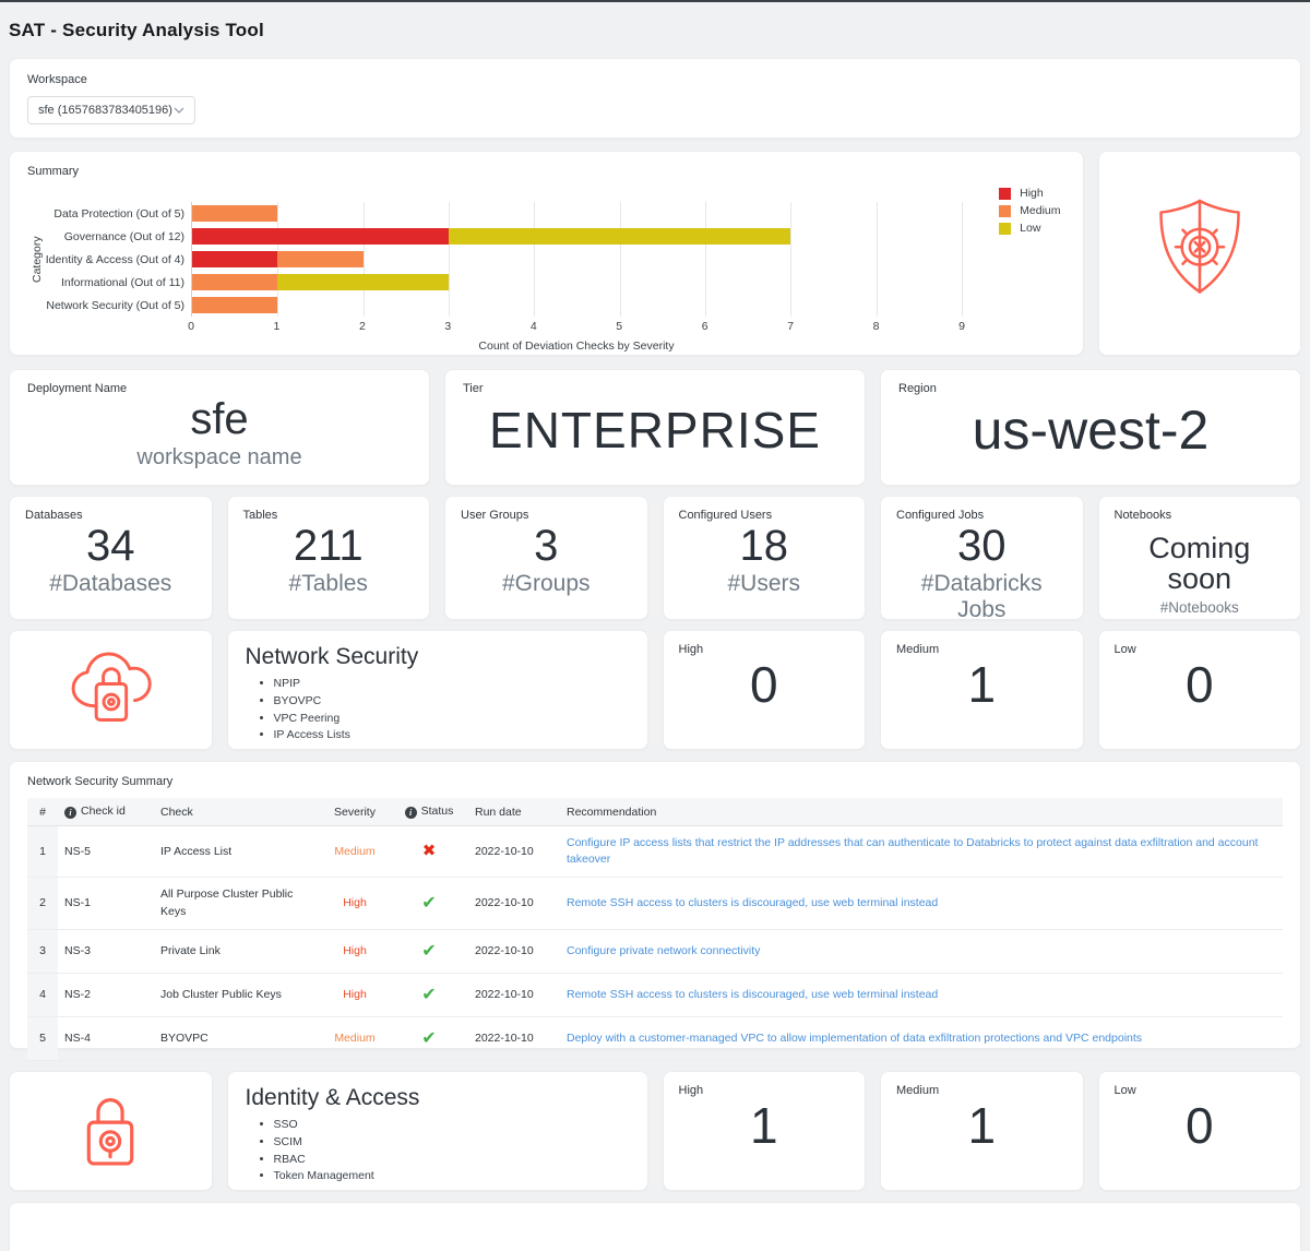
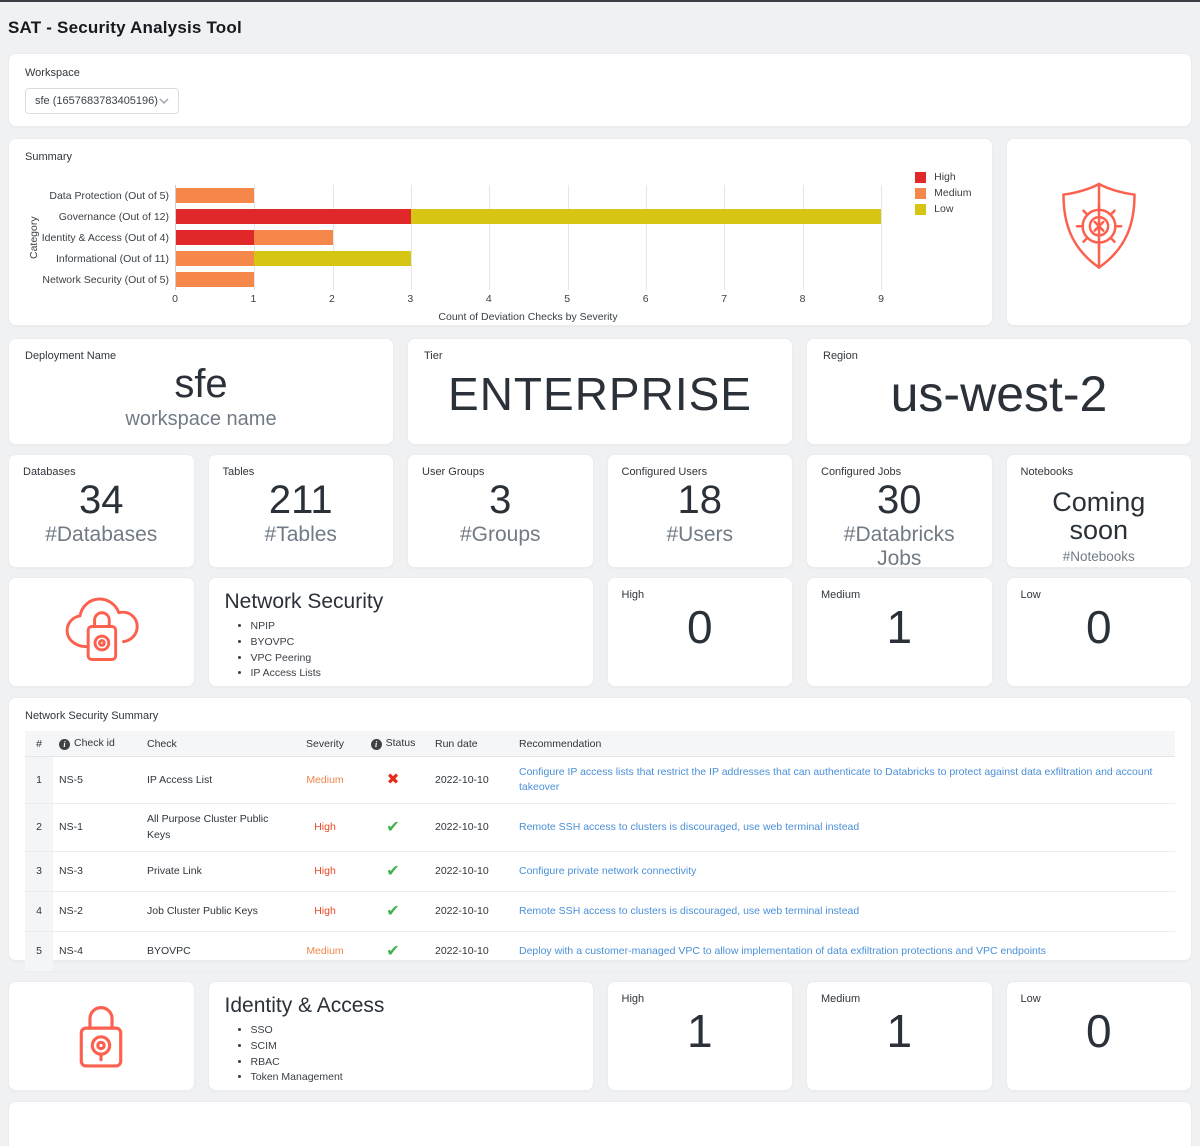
Low/Governance (Out of 12): 4 -> 6
